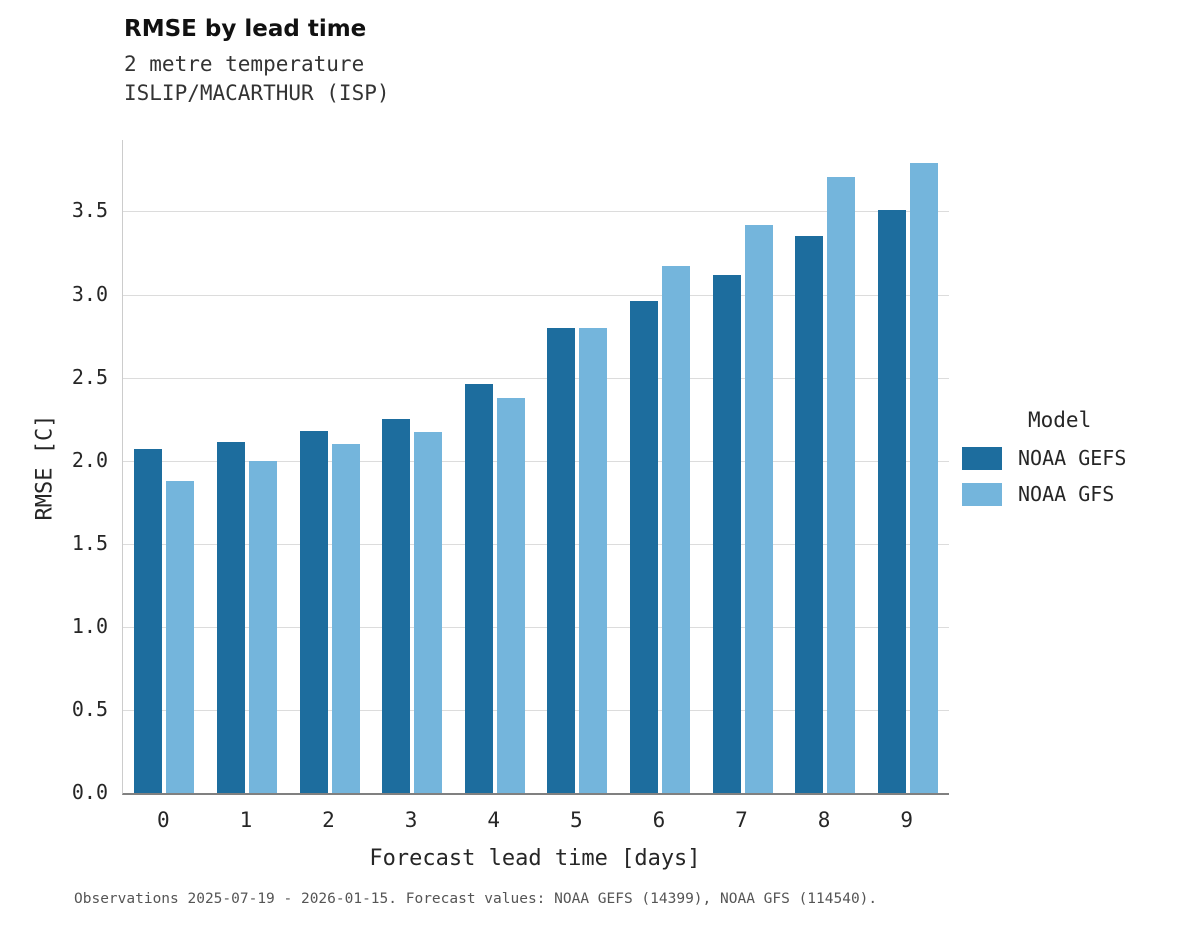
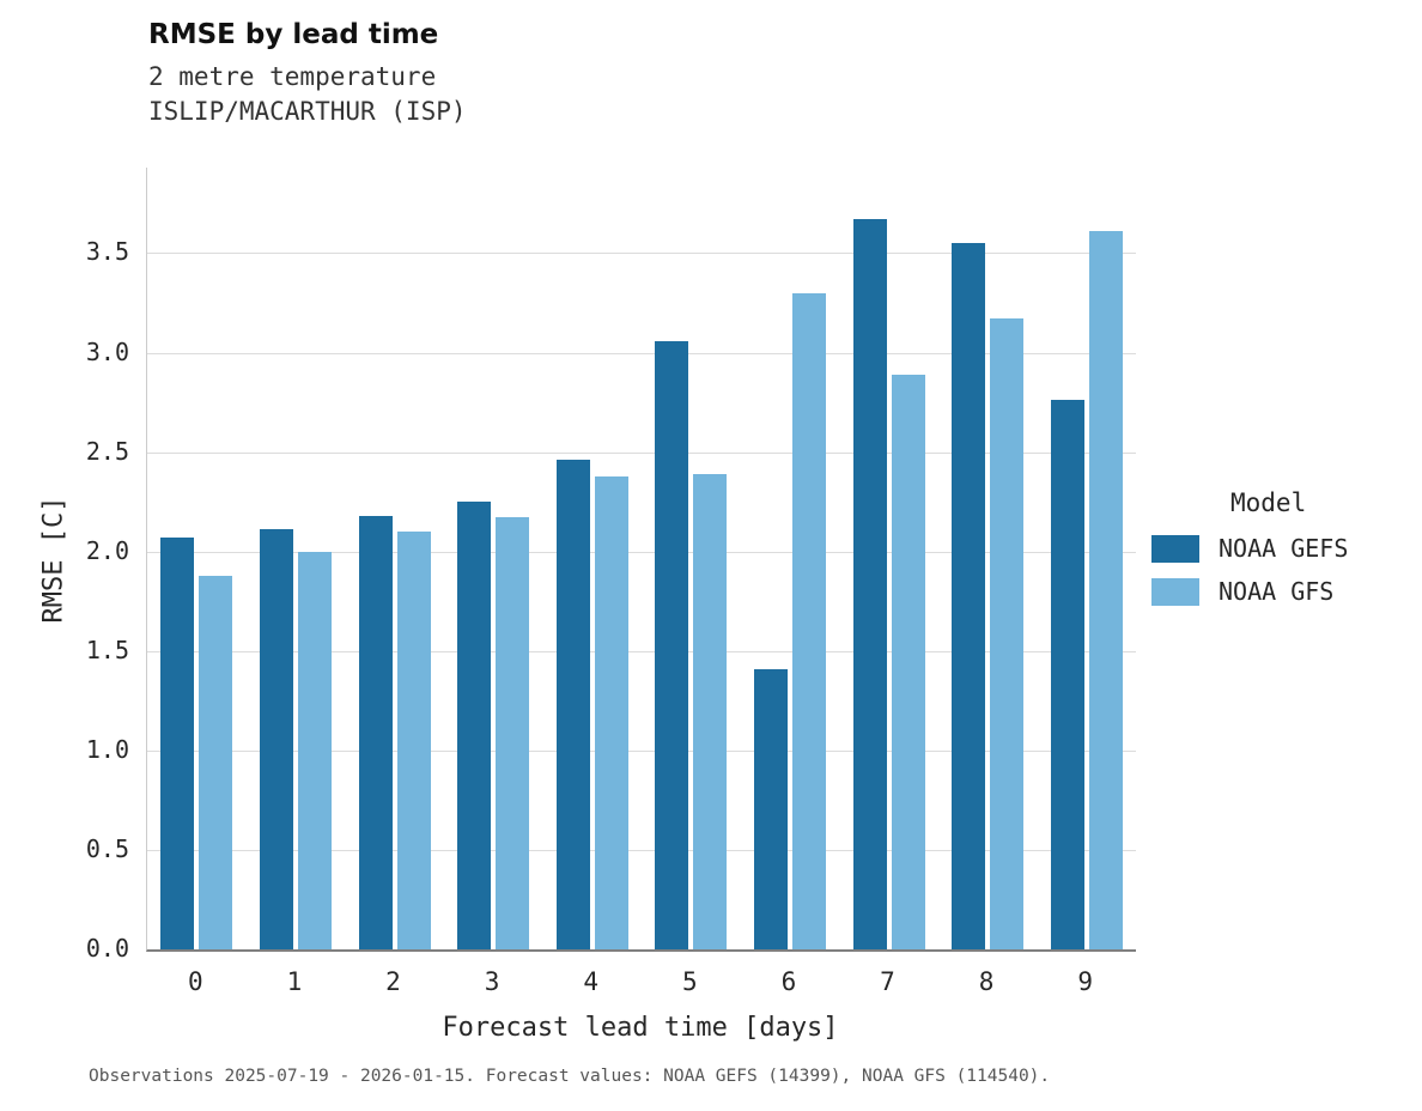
NOAA GEFS/5: 2.80 -> 3.06
NOAA GFS/5: 2.80 -> 2.39
NOAA GEFS/6: 2.96 -> 1.41
NOAA GFS/6: 3.17 -> 3.30
NOAA GEFS/7: 3.12 -> 3.67
NOAA GFS/7: 3.42 -> 2.89
NOAA GEFS/8: 3.35 -> 3.55
NOAA GFS/8: 3.71 -> 3.17
NOAA GEFS/9: 3.51 -> 2.76
NOAA GFS/9: 3.79 -> 3.61
